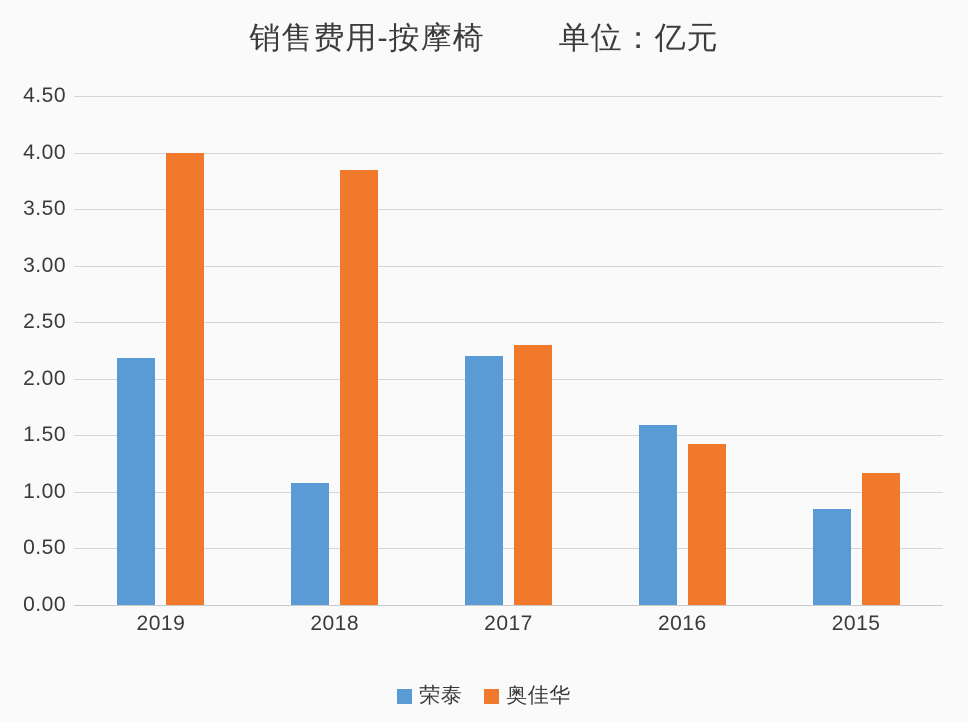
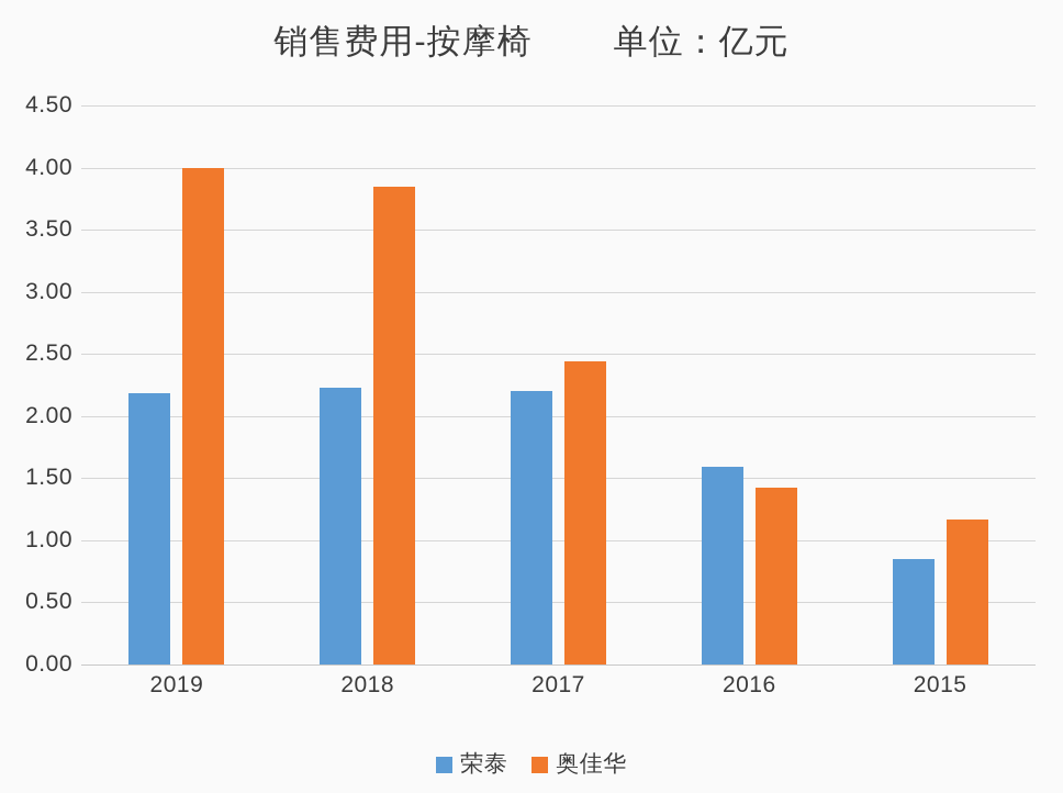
荣泰/2018: 1.08 -> 2.23
奥佳华/2017: 2.30 -> 2.44
